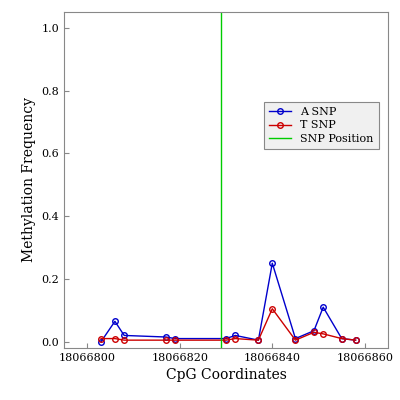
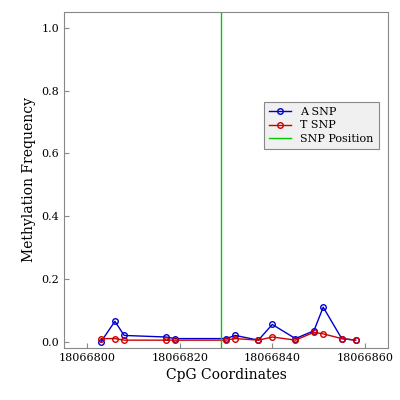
A SNP/18066840: 0.250 -> 0.055
T SNP/18066840: 0.105 -> 0.015
